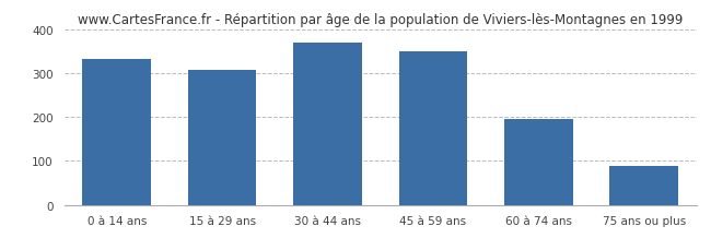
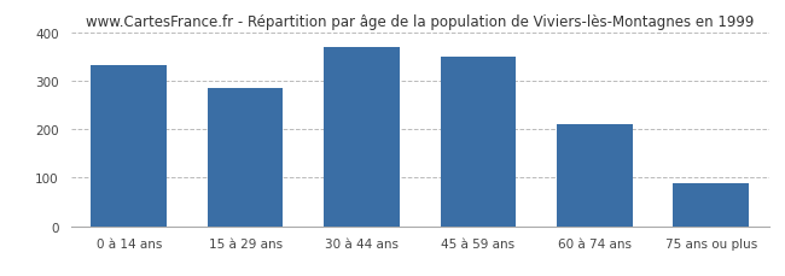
15 à 29 ans: 308 -> 285
60 à 74 ans: 196 -> 210
